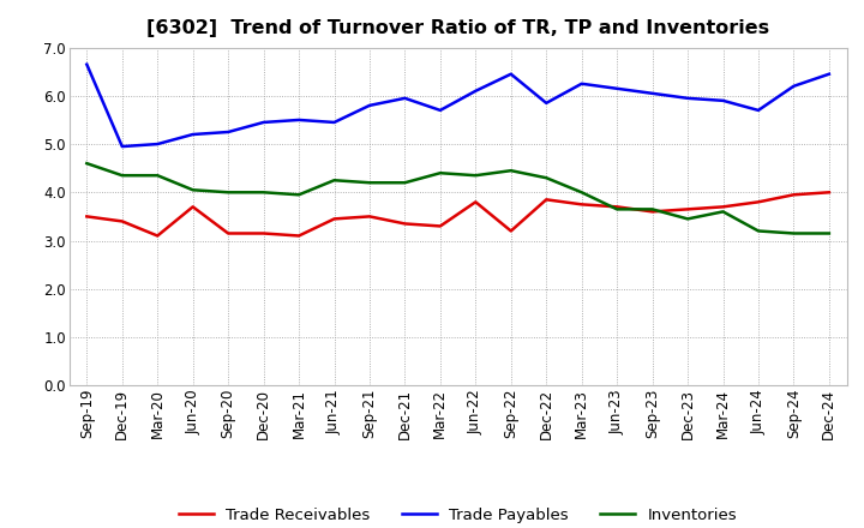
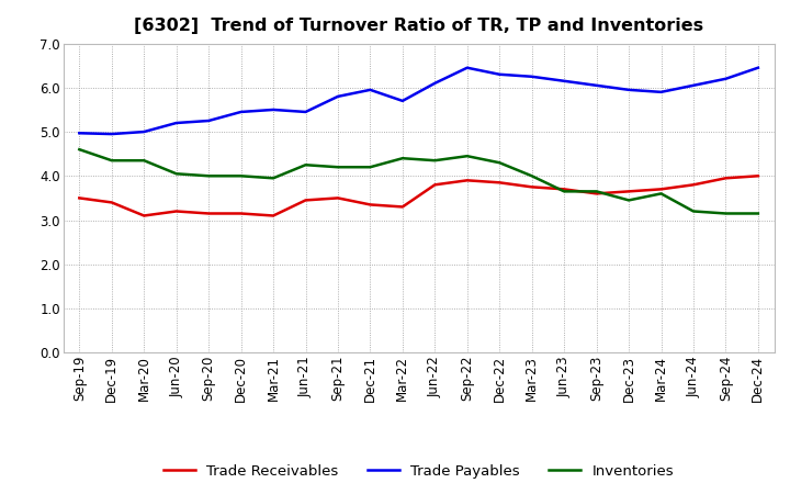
Trade Payables/Sep-19: 6.65 -> 4.97
Trade Receivables/Jun-20: 3.70 -> 3.20
Trade Receivables/Sep-22: 3.20 -> 3.90
Trade Payables/Dec-22: 5.85 -> 6.30
Trade Payables/Jun-24: 5.70 -> 6.05
